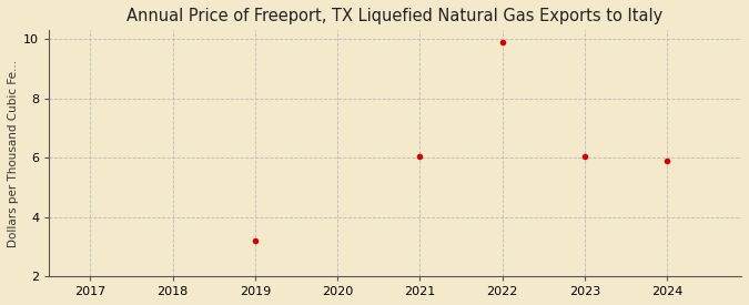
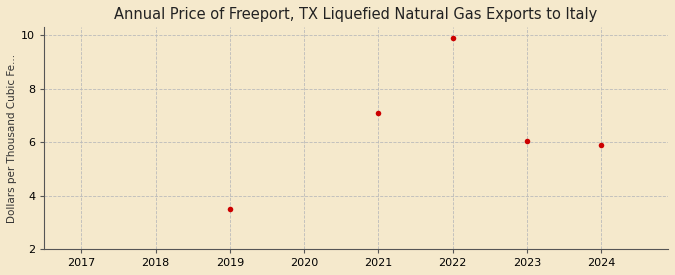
2019: 3.20 -> 3.50
2021: 6.05 -> 7.10
